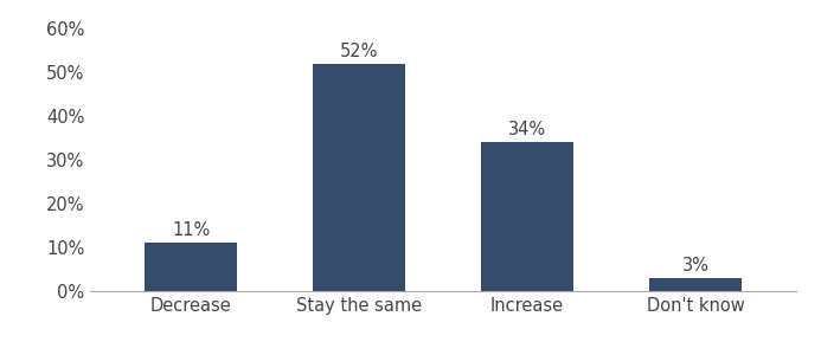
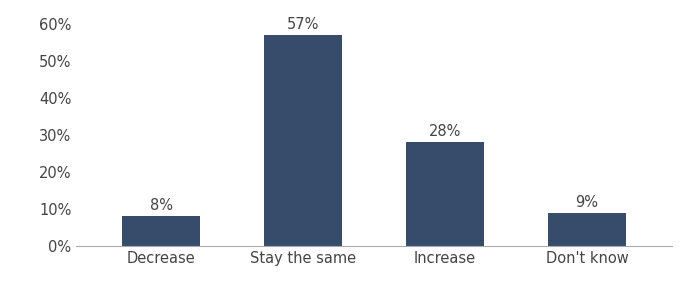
Decrease: 11% -> 8%
Stay the same: 52% -> 57%
Increase: 34% -> 28%
Don't know: 3% -> 9%
